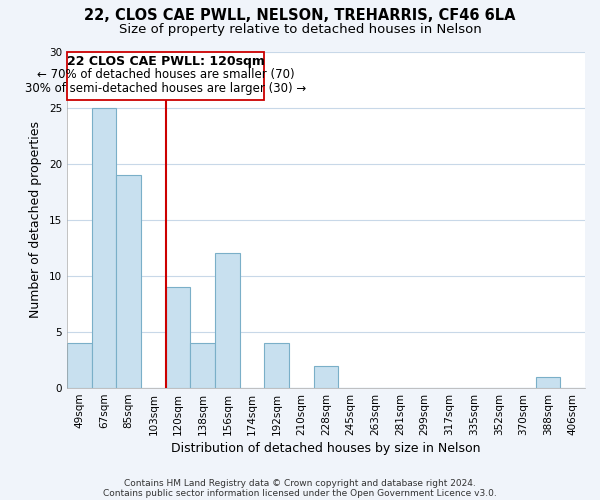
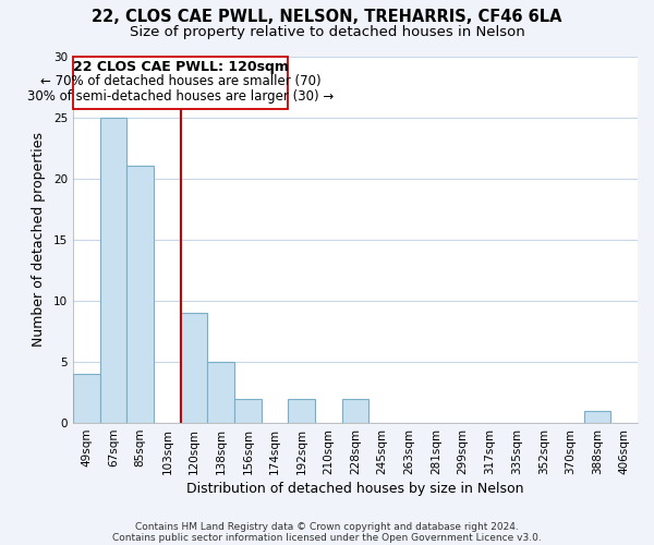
85sqm: 19 -> 21
138sqm: 4 -> 5
156sqm: 12 -> 2
192sqm: 4 -> 2
